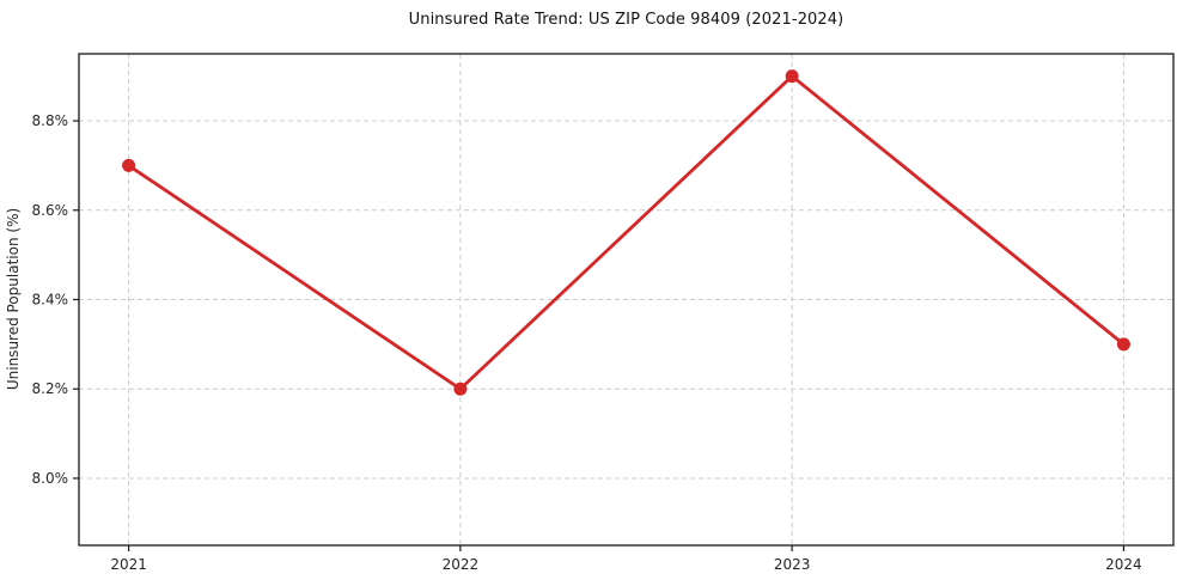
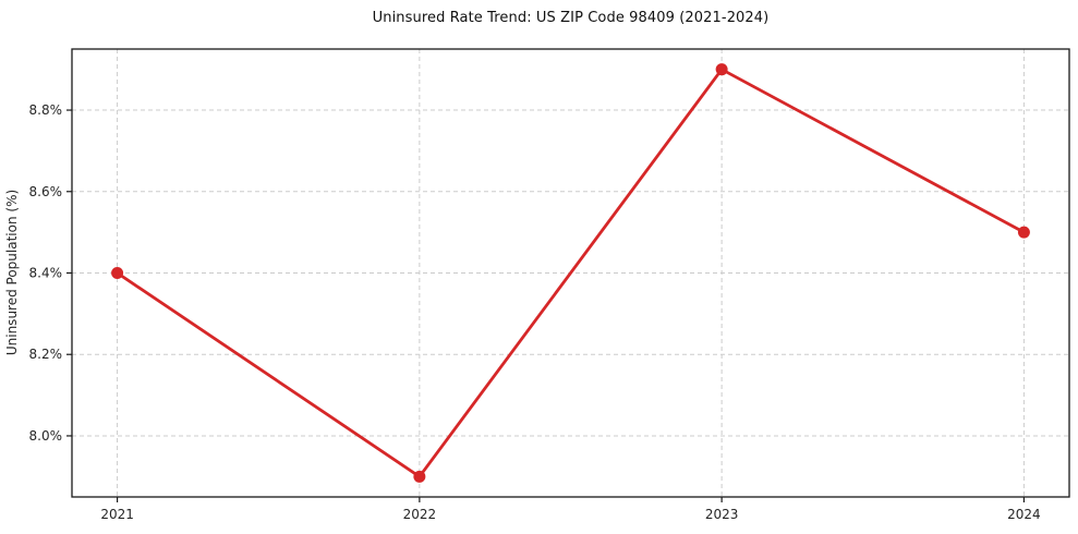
2021: 8.7% -> 8.4%
2022: 8.2% -> 7.9%
2024: 8.3% -> 8.5%
